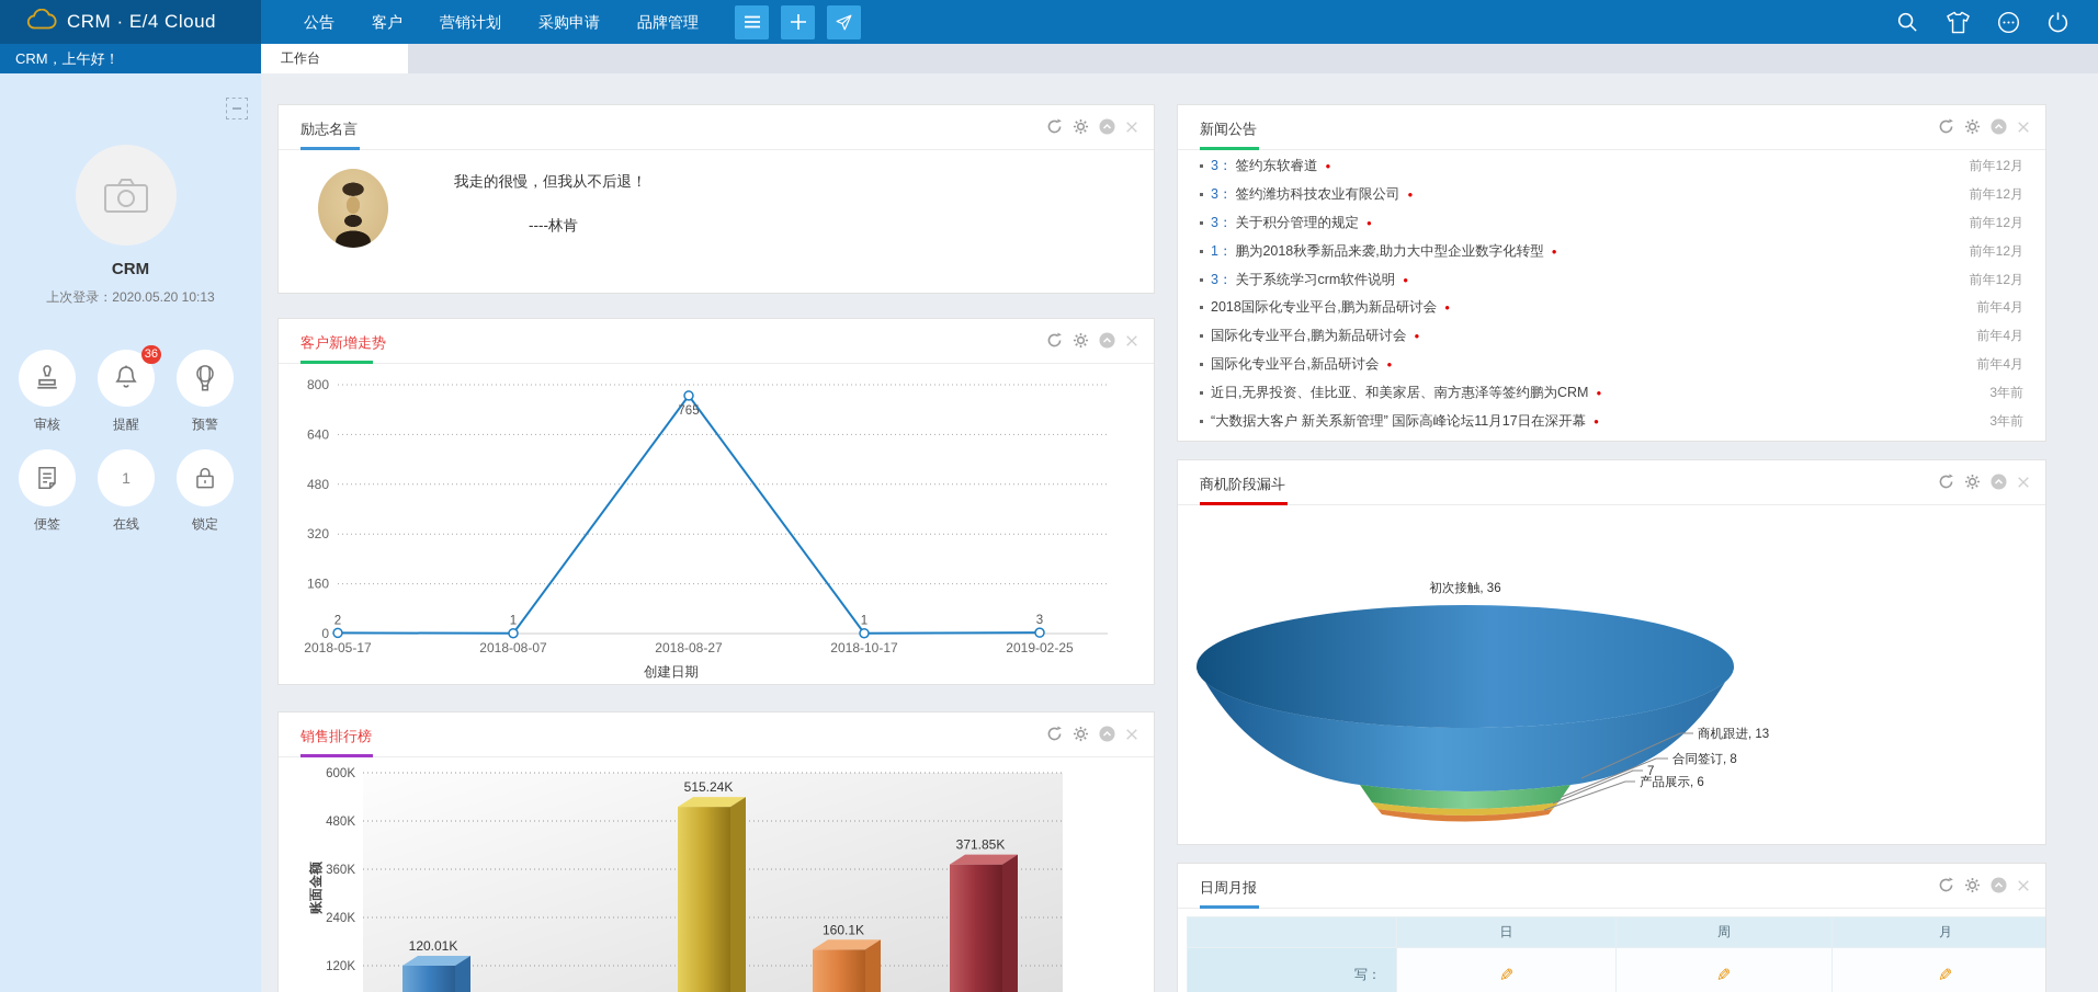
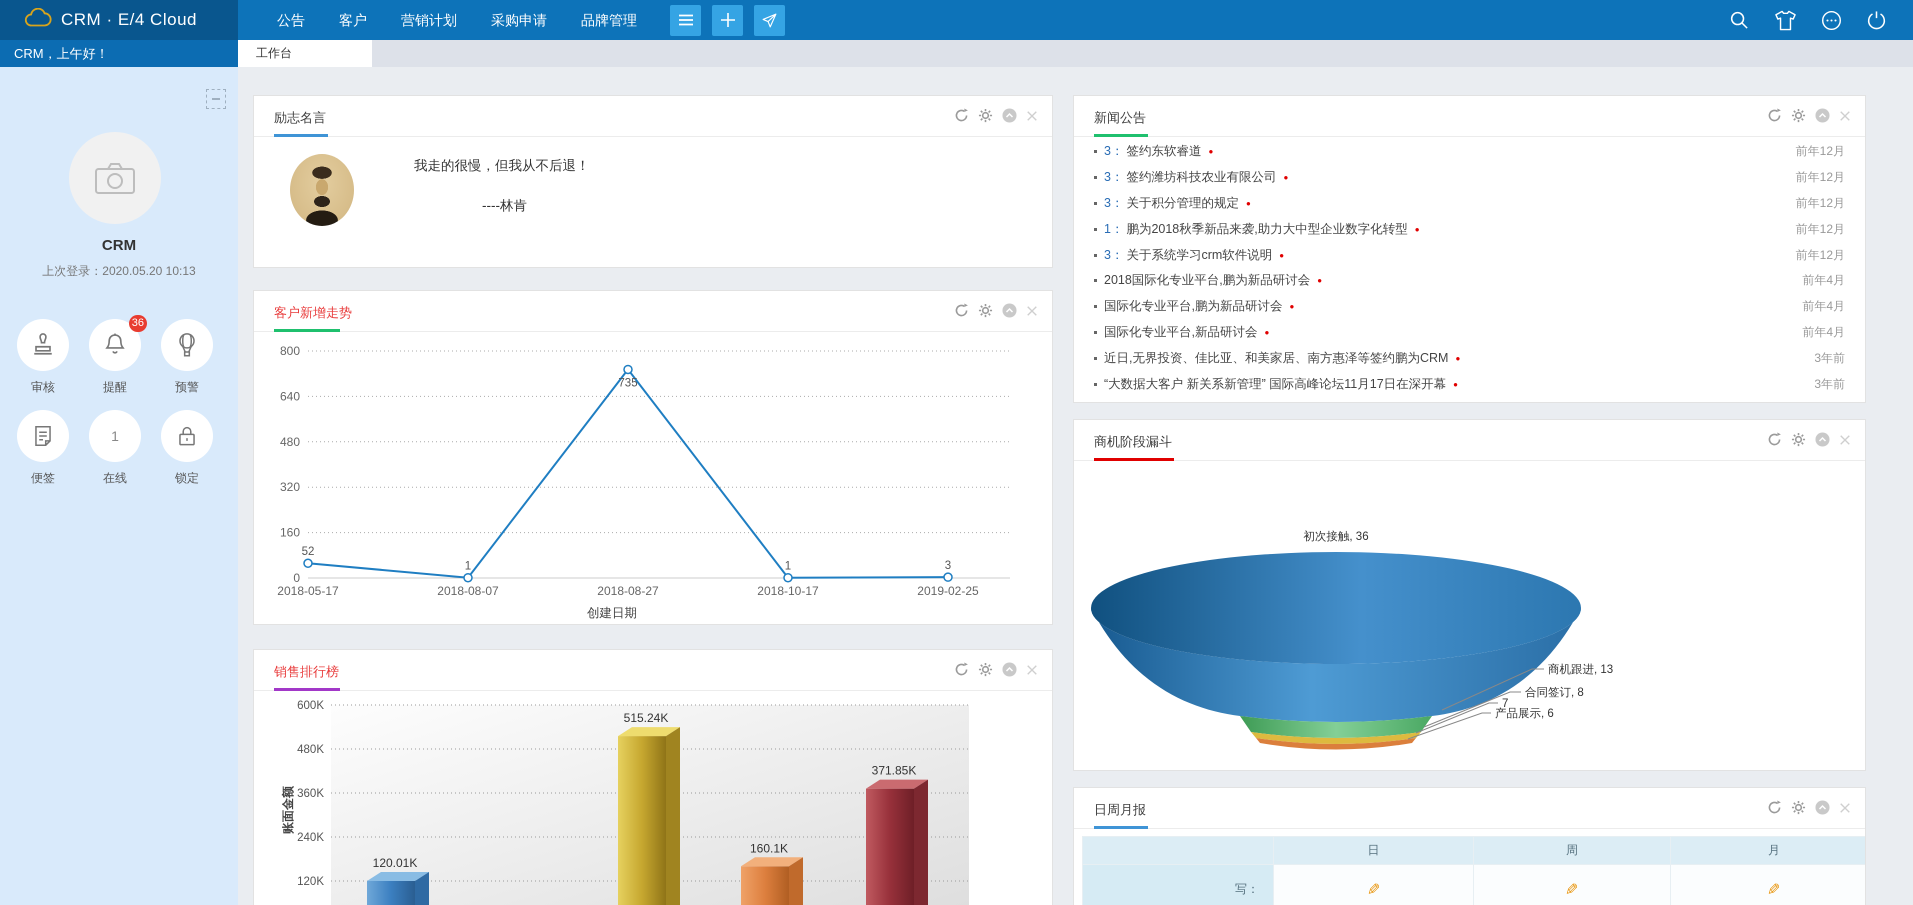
客户新增走势/2018-05-17: 2 -> 52
客户新增走势/2018-08-27: 765 -> 735
